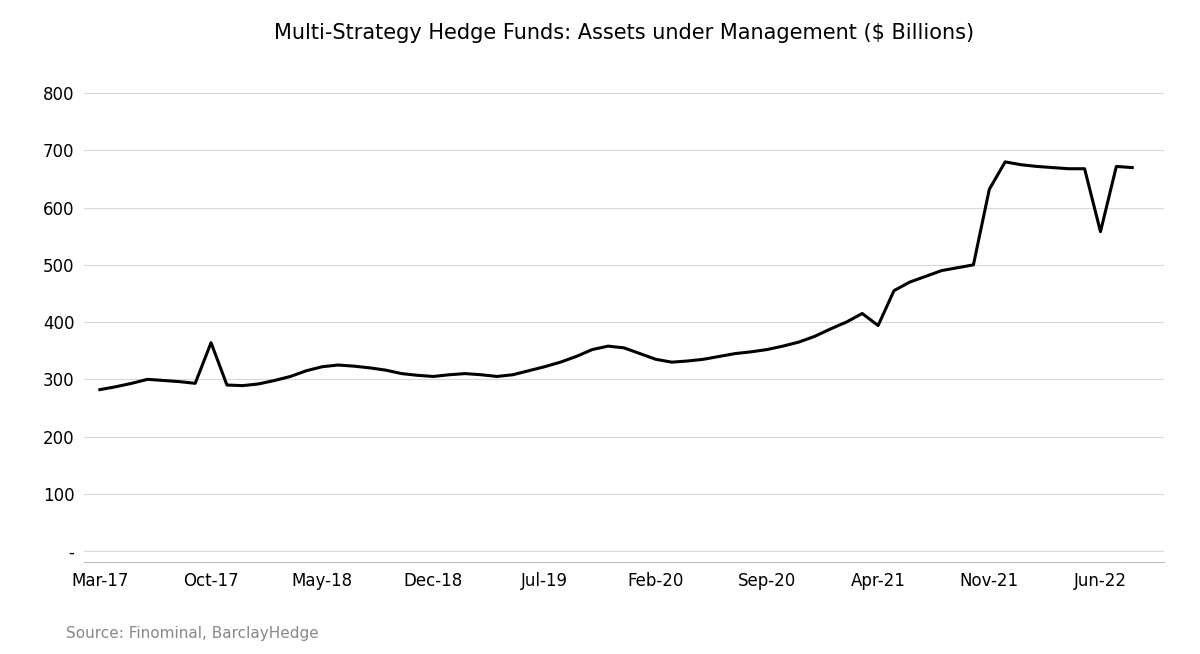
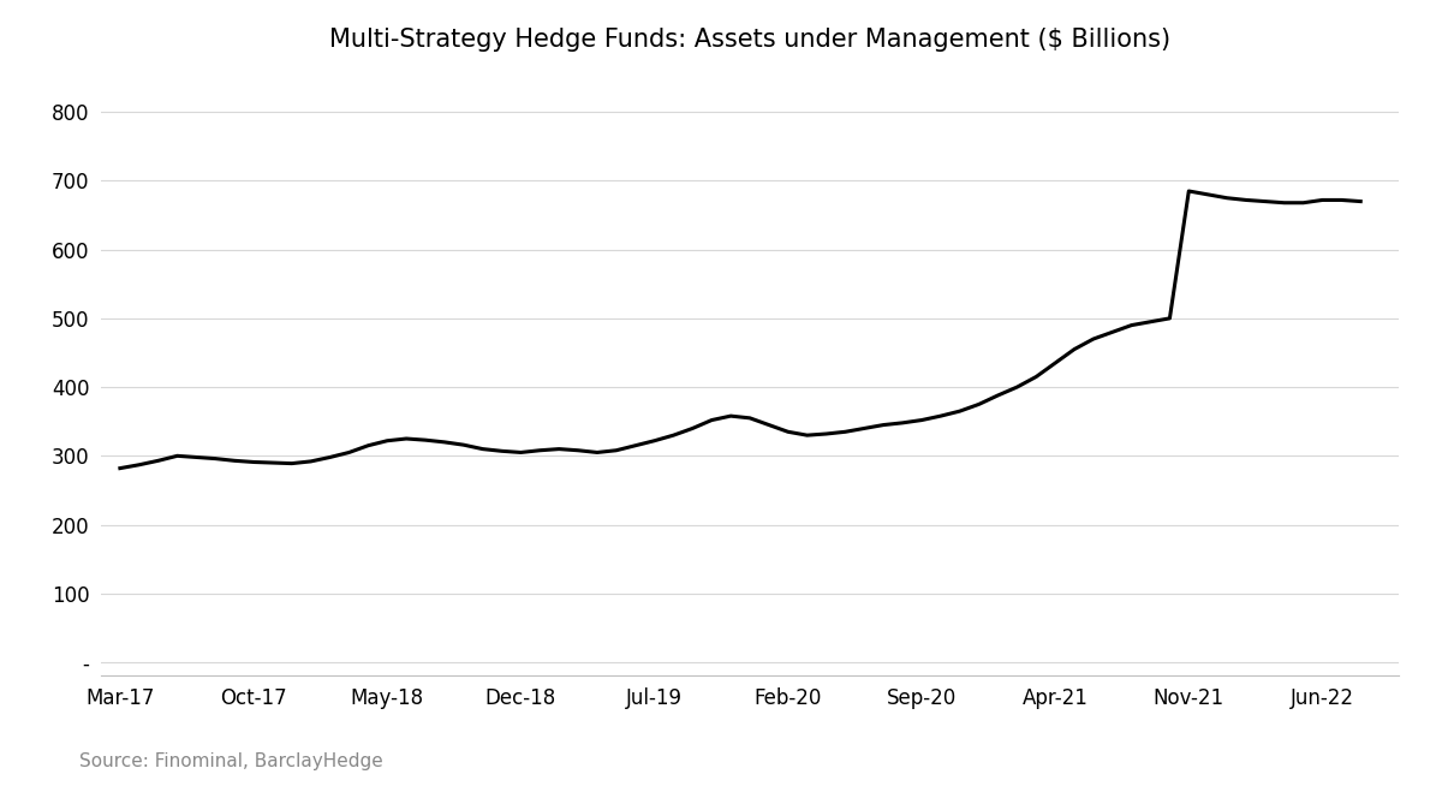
Oct-17: 364 -> 291
Apr-21: 394 -> 435
Nov-21: 632 -> 685
Jun-22: 558 -> 672
